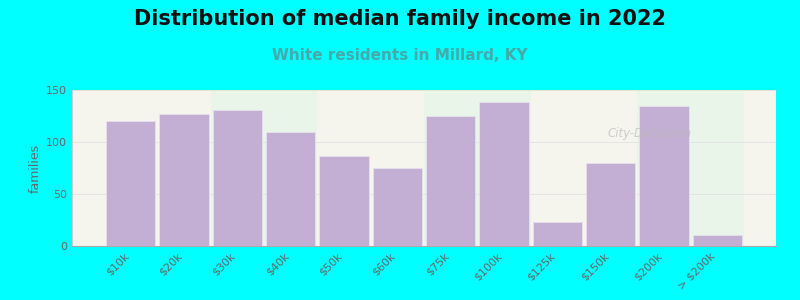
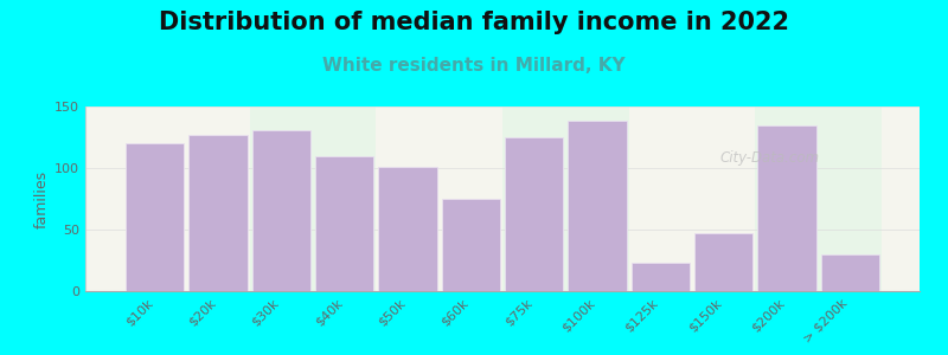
$50k: 87 -> 101
$150k: 80 -> 47
> $200k: 11 -> 30
